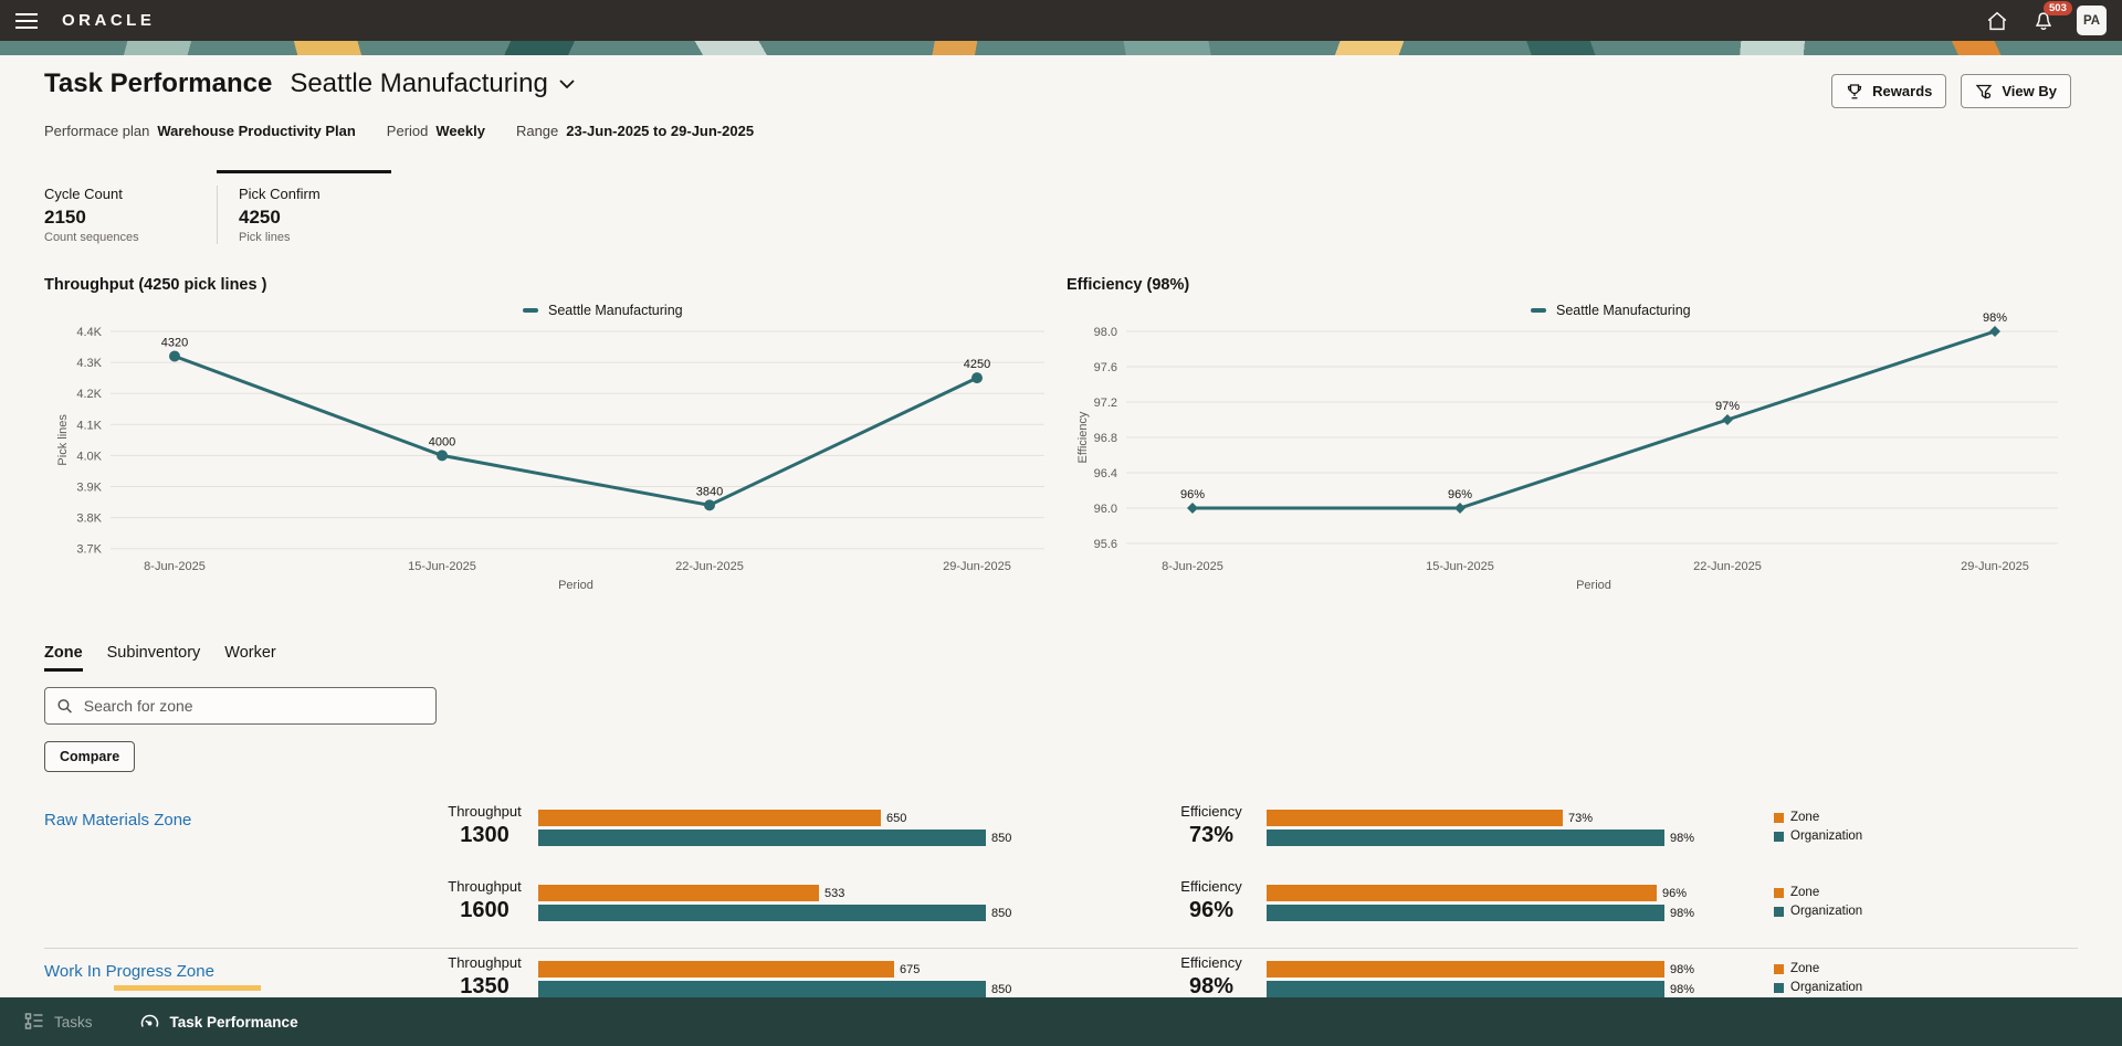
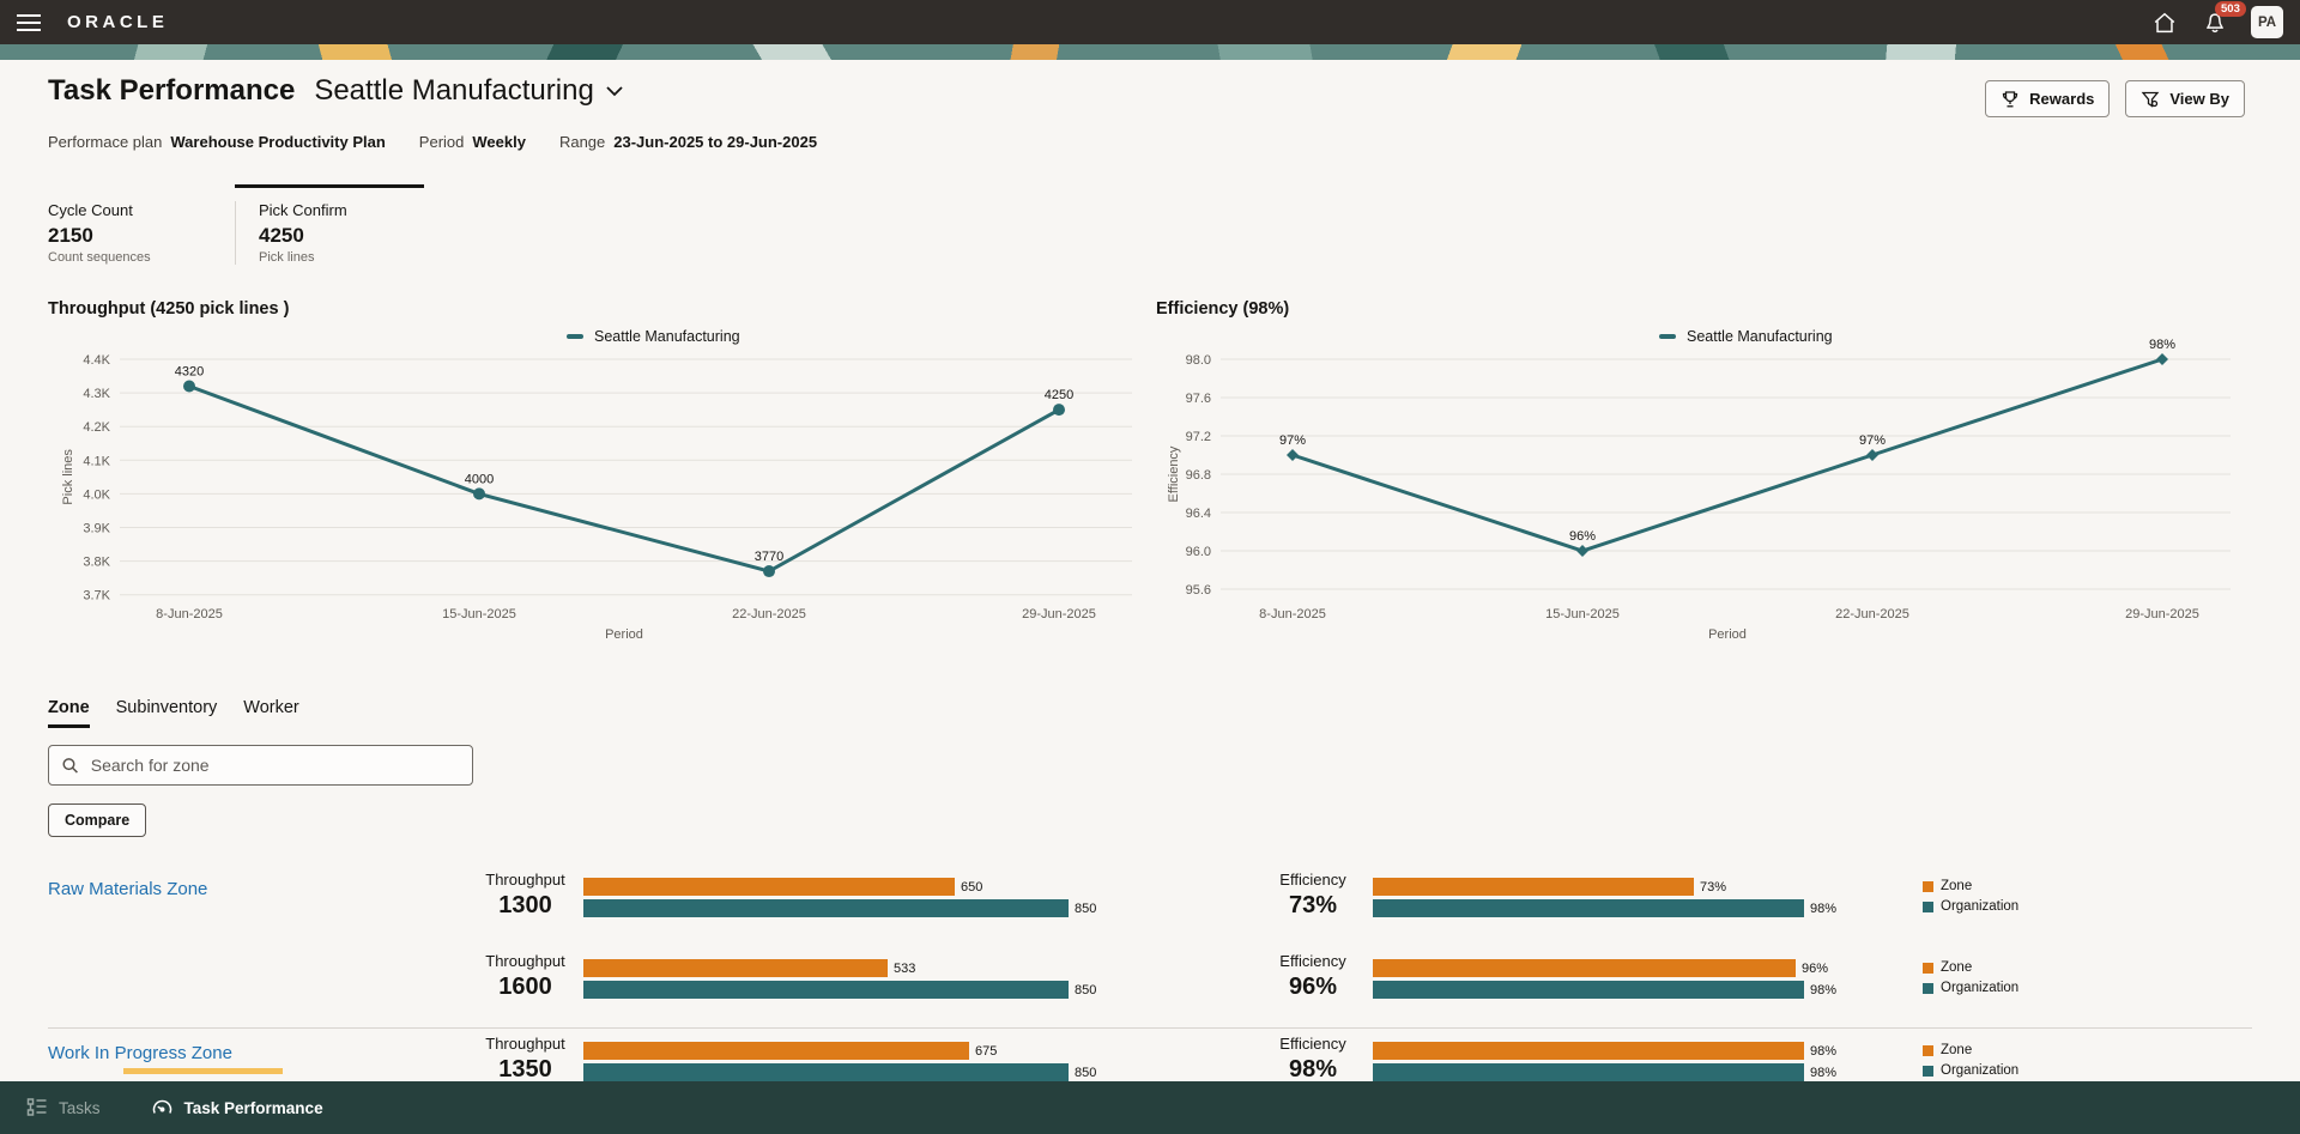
Throughput (4250 pick lines )/22-Jun-2025: 3840 -> 3770
Efficiency (98%)/8-Jun-2025: 96% -> 97%
